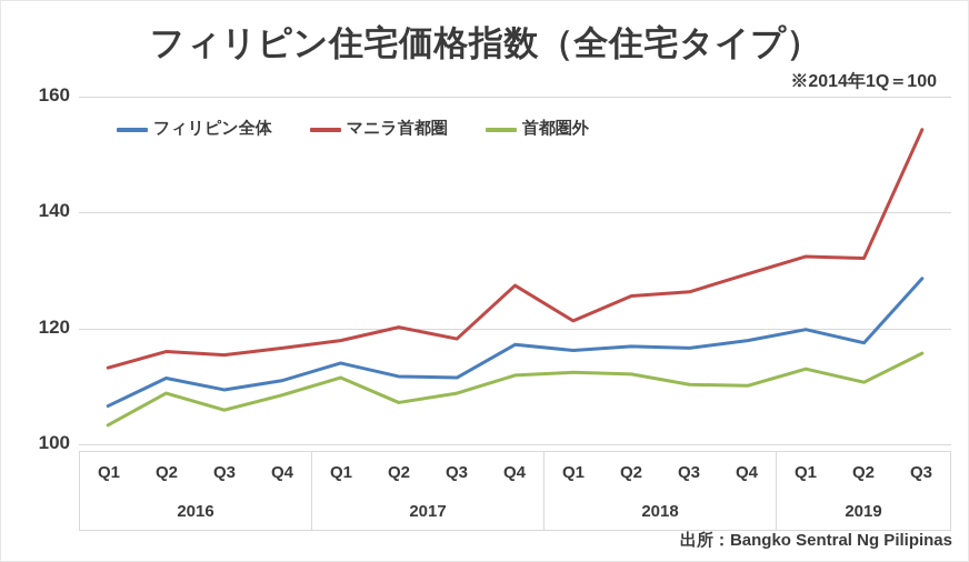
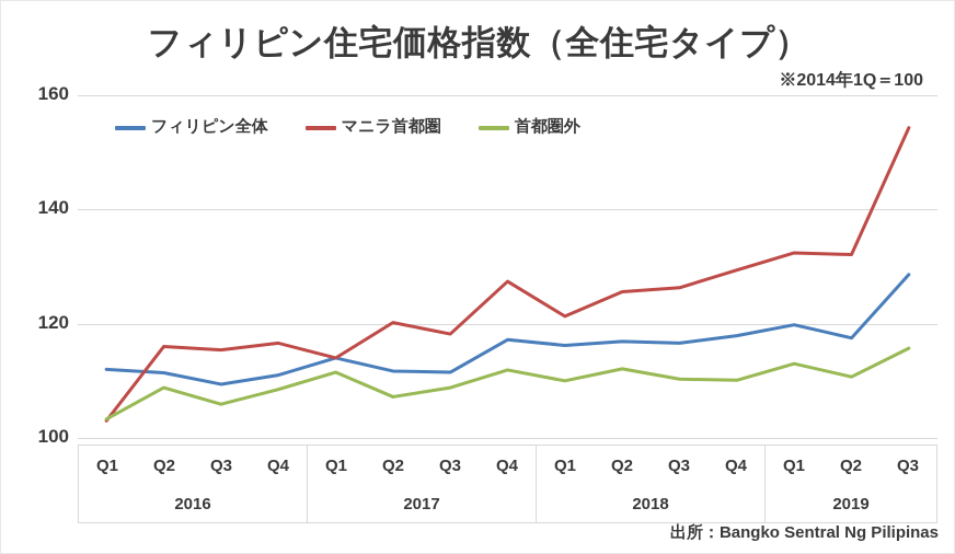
フィリピン全体/2016 Q1: 107 -> 112
マニラ首都圏/2016 Q1: 113 -> 103
マニラ首都圏/2017 Q1: 118 -> 114
首都圏外/2018 Q1: 112 -> 110
